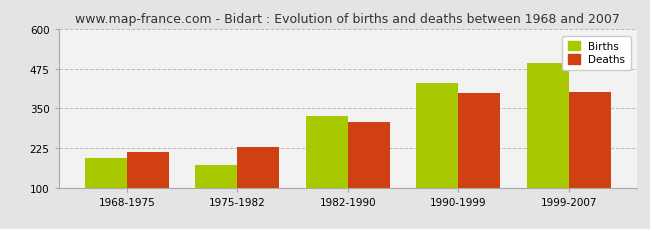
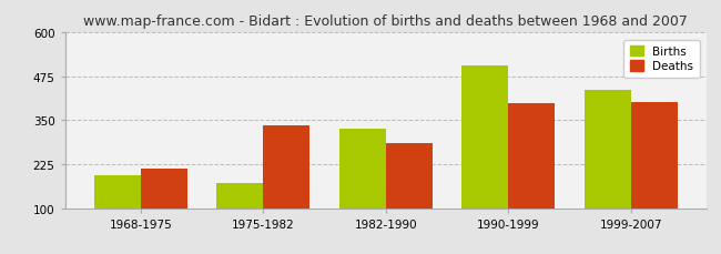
Deaths/1975-1982: 228 -> 335
Deaths/1982-1990: 308 -> 285
Births/1990-1999: 430 -> 505
Births/1999-2007: 492 -> 435
